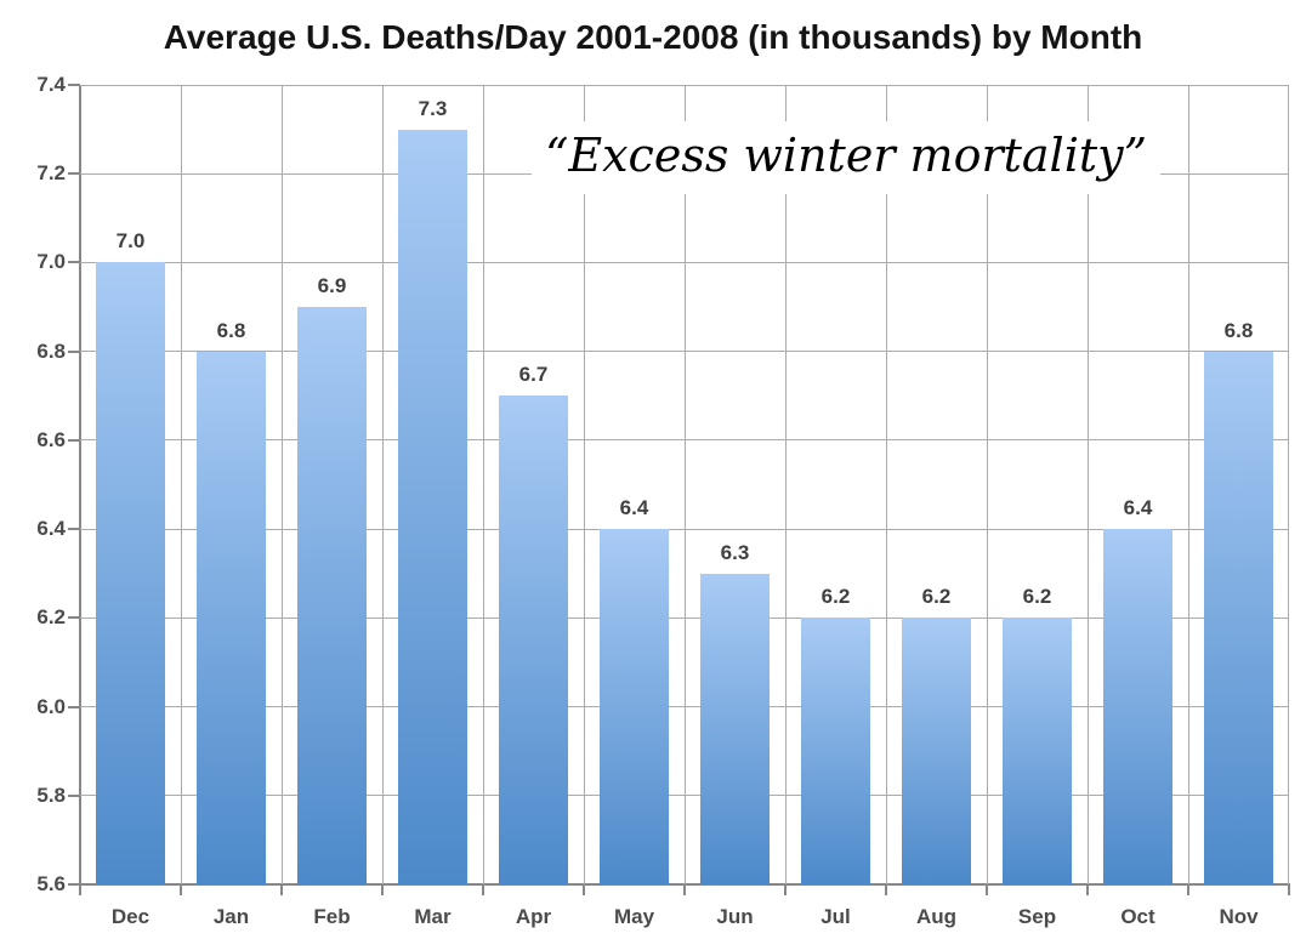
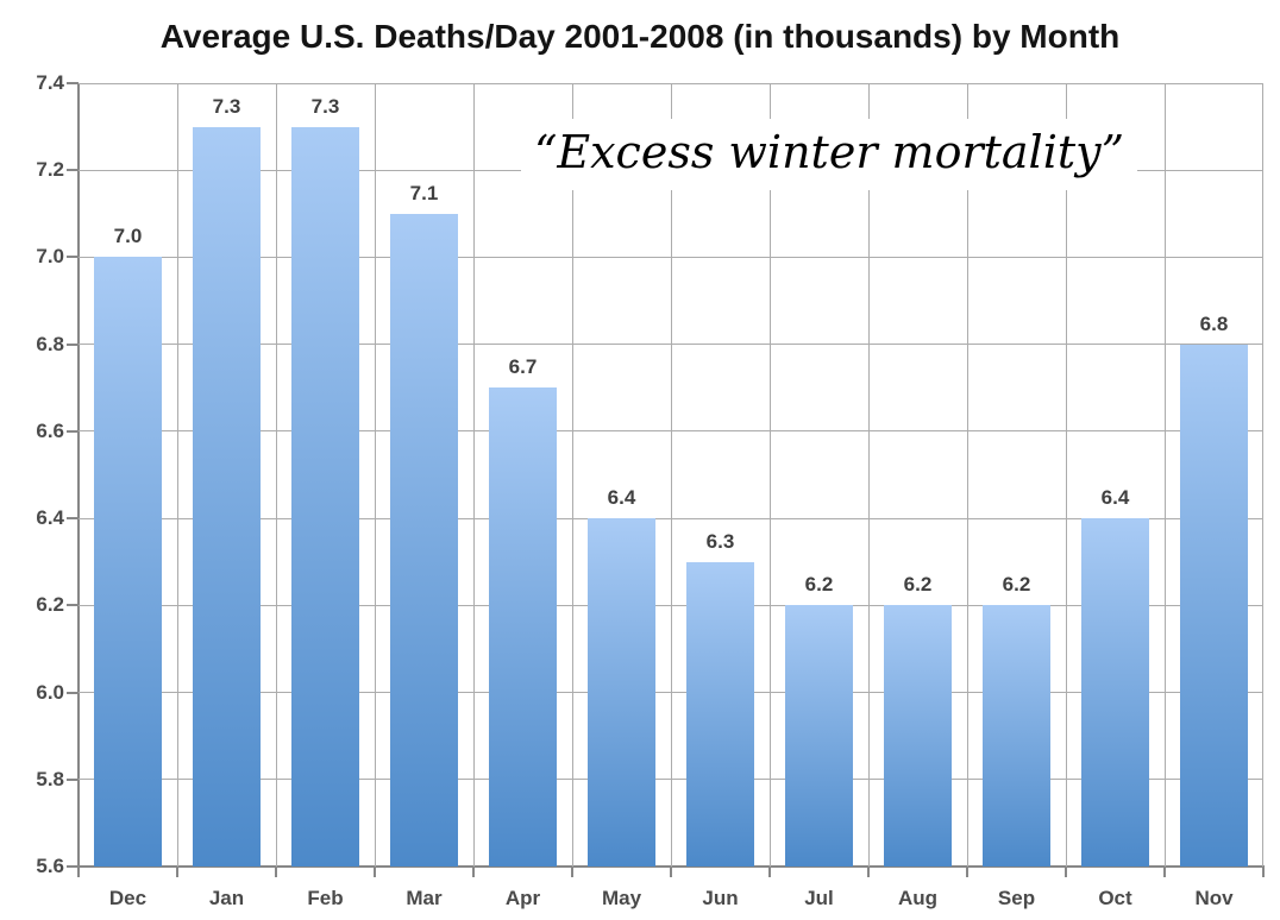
Jan: 6.8 -> 7.3
Feb: 6.9 -> 7.3
Mar: 7.3 -> 7.1
